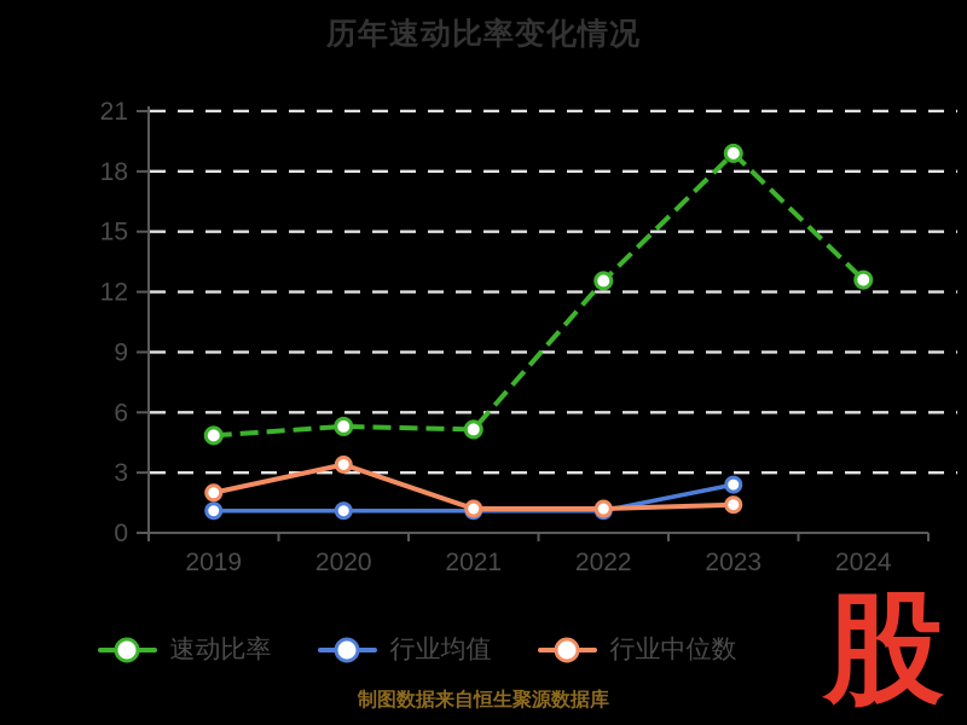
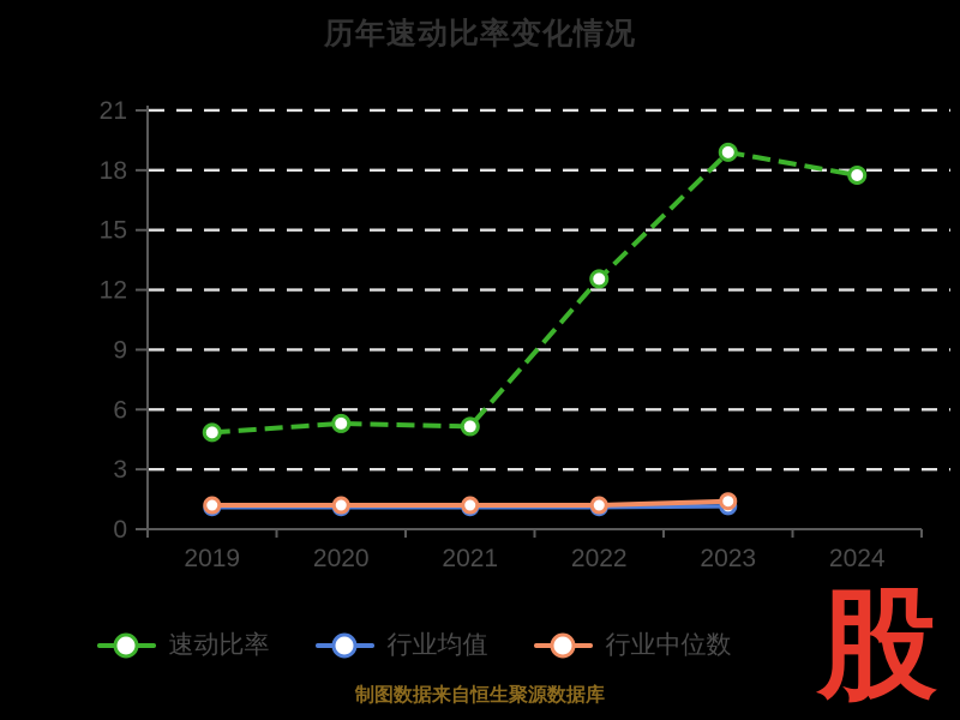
行业中位数/2019: 2.0 -> 1.2
行业中位数/2020: 3.4 -> 1.2
行业均值/2023: 2.4 -> 1.1
速动比率/2024: 12.6 -> 17.8
